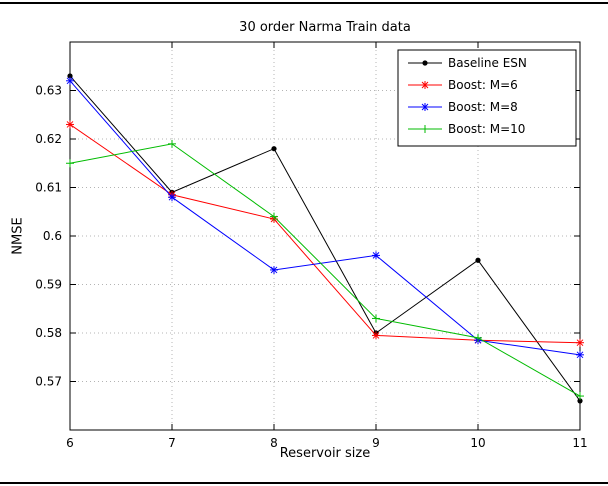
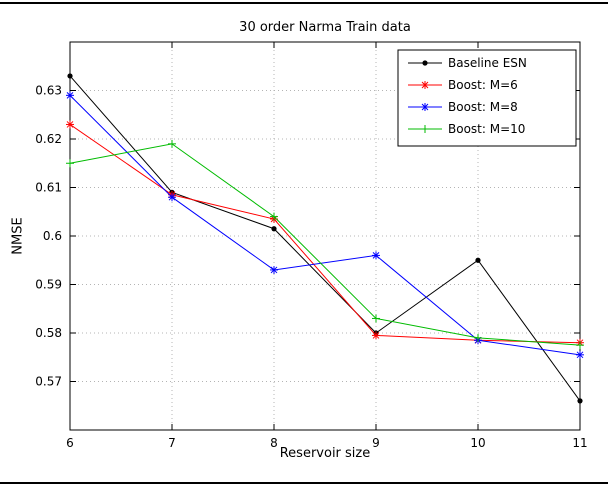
Boost: M=8/6: 0.632 -> 0.629
Baseline ESN/8: 0.618 -> 0.602
Boost: M=10/11: 0.567 -> 0.578
